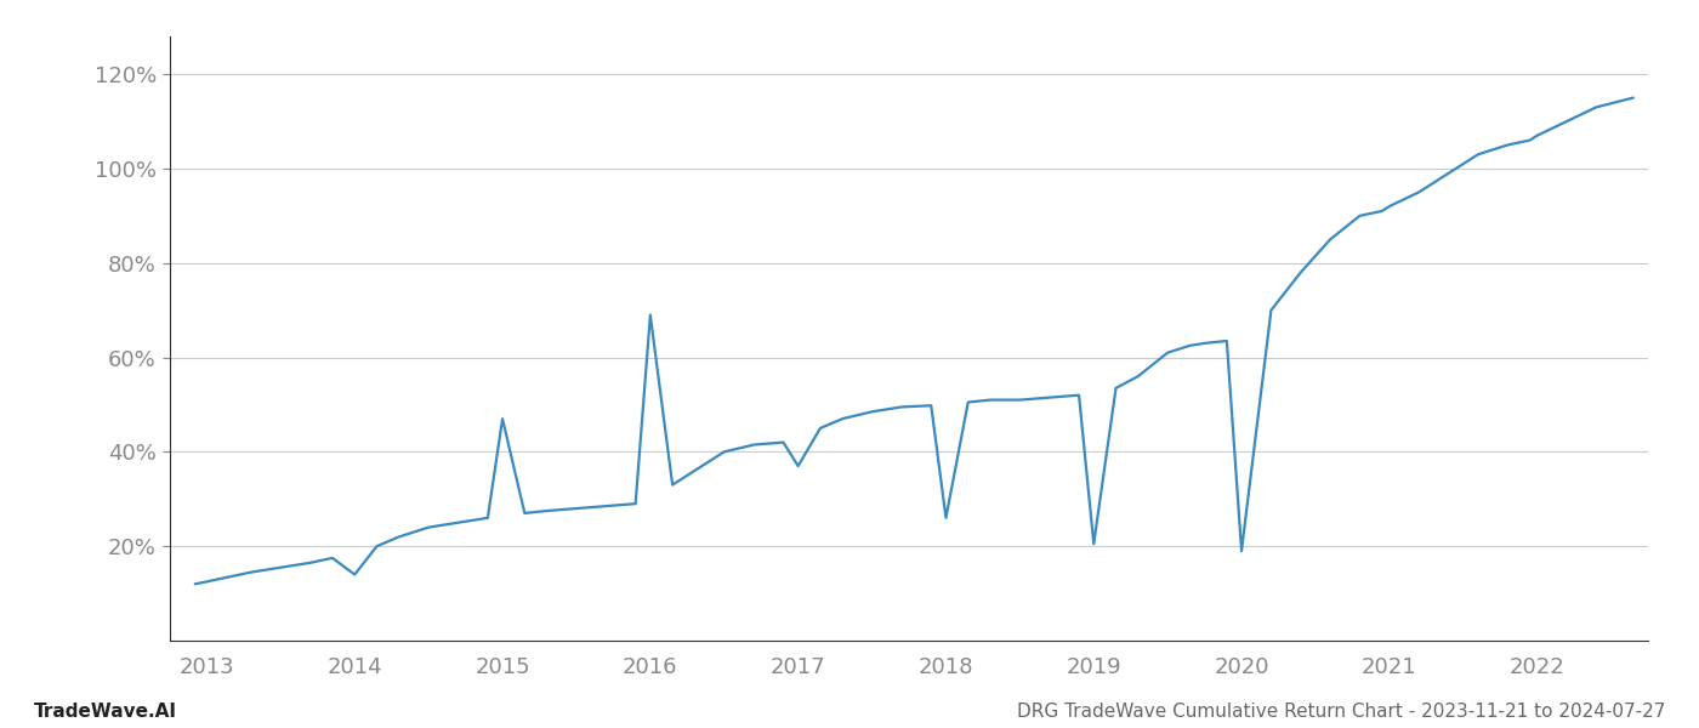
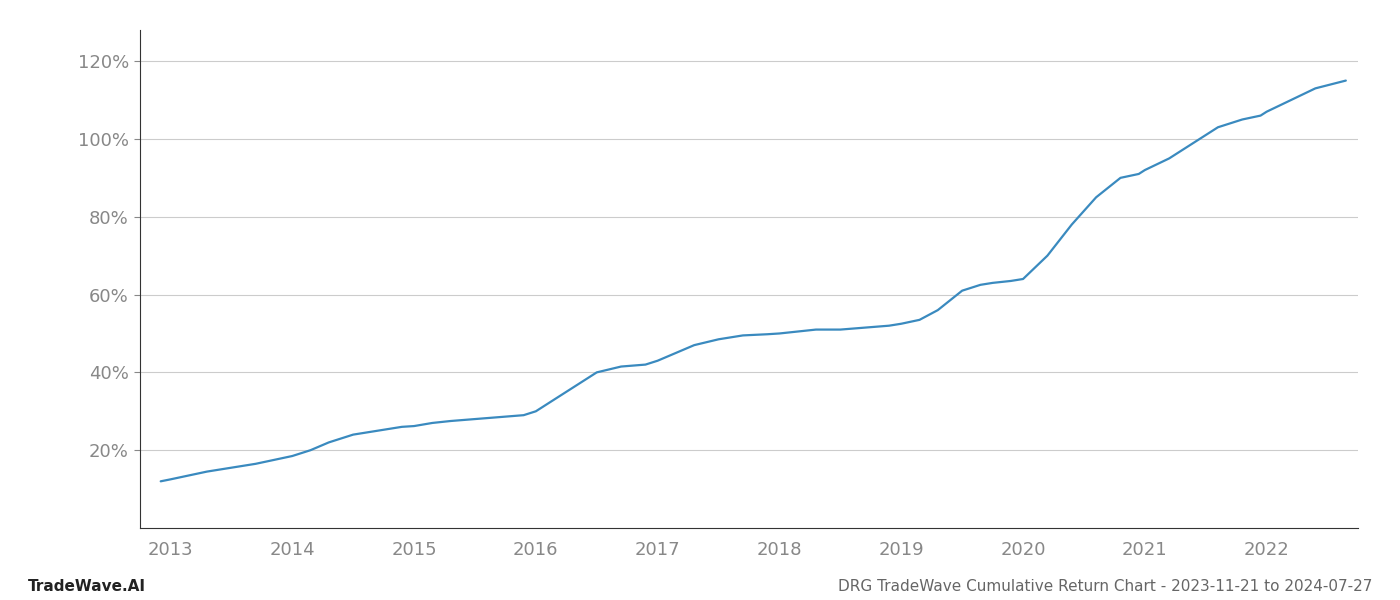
2014: 14.0% -> 18.5%
2015: 47.0% -> 26.2%
2016: 69.0% -> 30.0%
2017: 37.0% -> 43.0%
2018: 26.0% -> 50.0%
2019: 20.5% -> 52.5%
2020: 19.0% -> 64.0%
